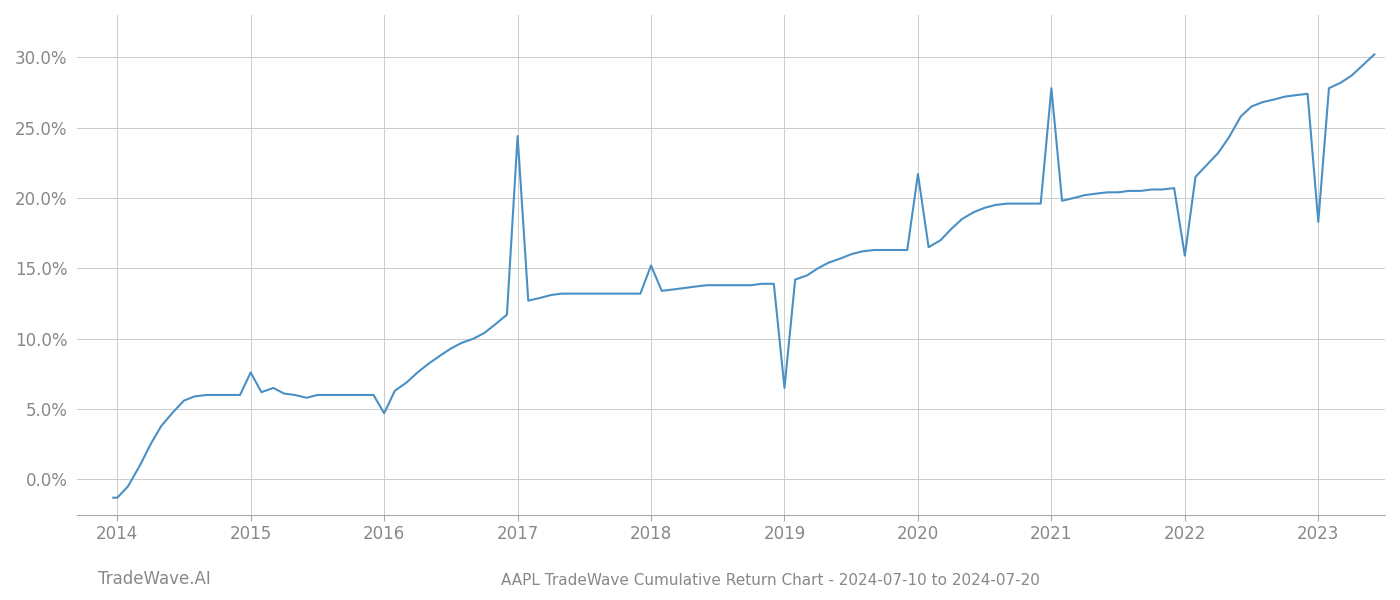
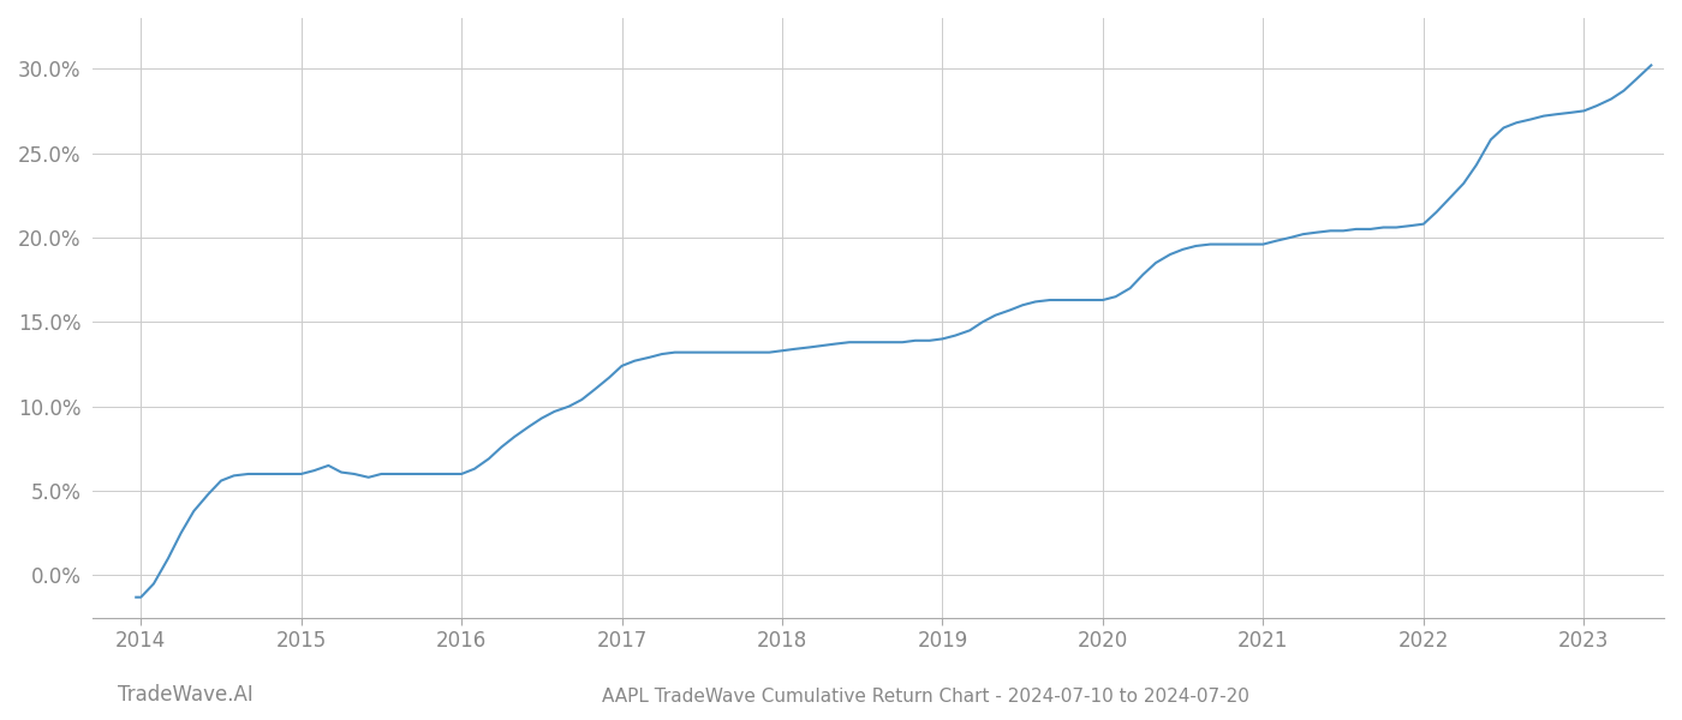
2015: 7.6% -> 6.0%
2016: 4.7% -> 6.0%
2017: 24.4% -> 12.4%
2018: 15.2% -> 13.3%
2019: 6.5% -> 14.0%
2020: 21.7% -> 16.3%
2021: 27.8% -> 19.6%
2022: 15.9% -> 20.8%
2023: 18.3% -> 27.5%
